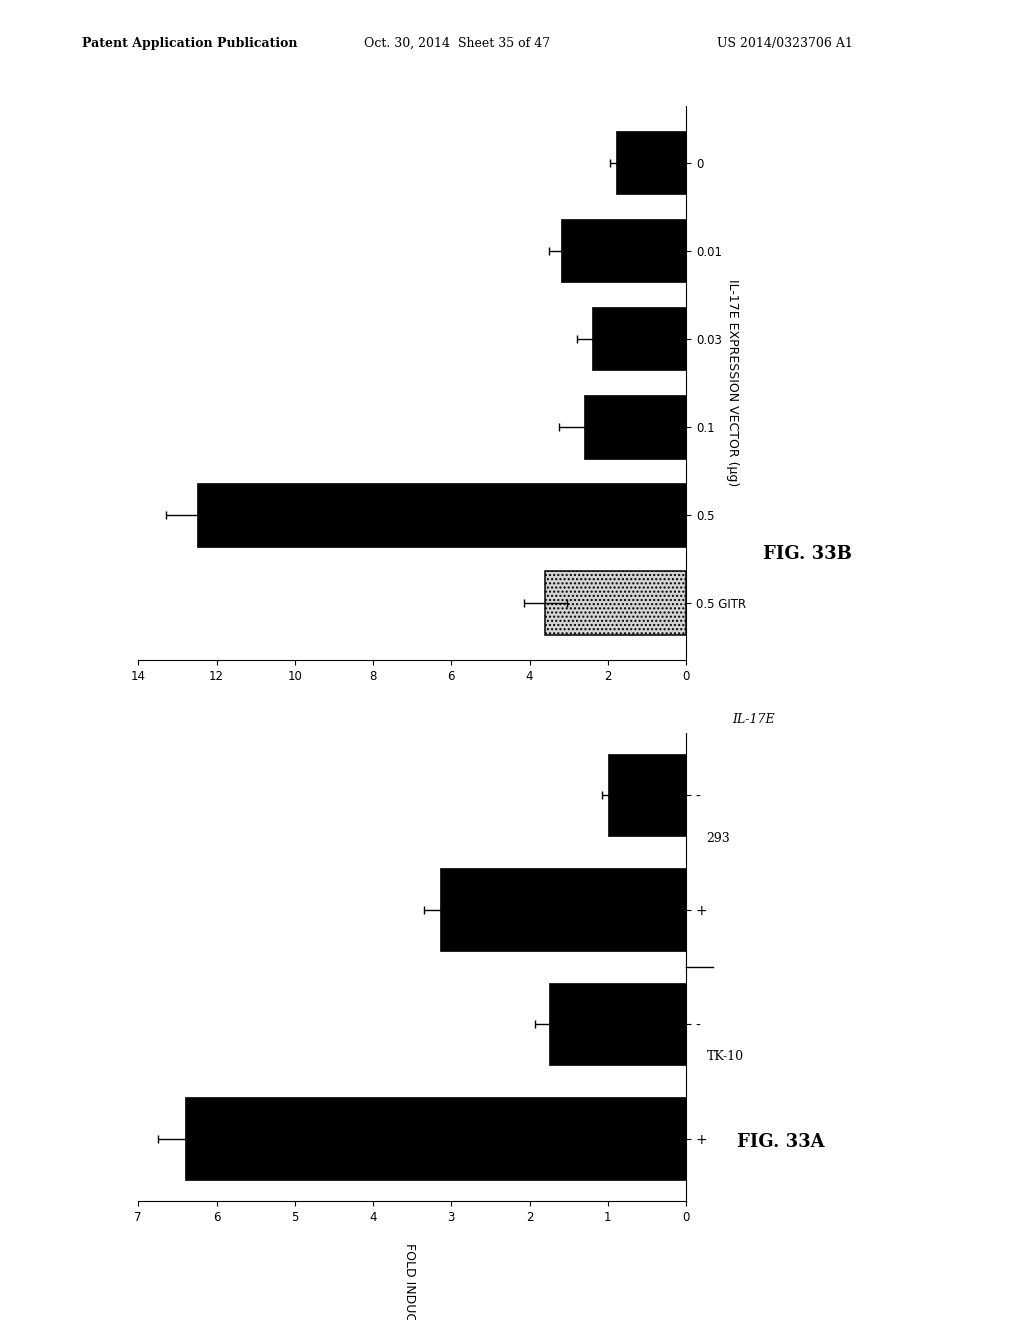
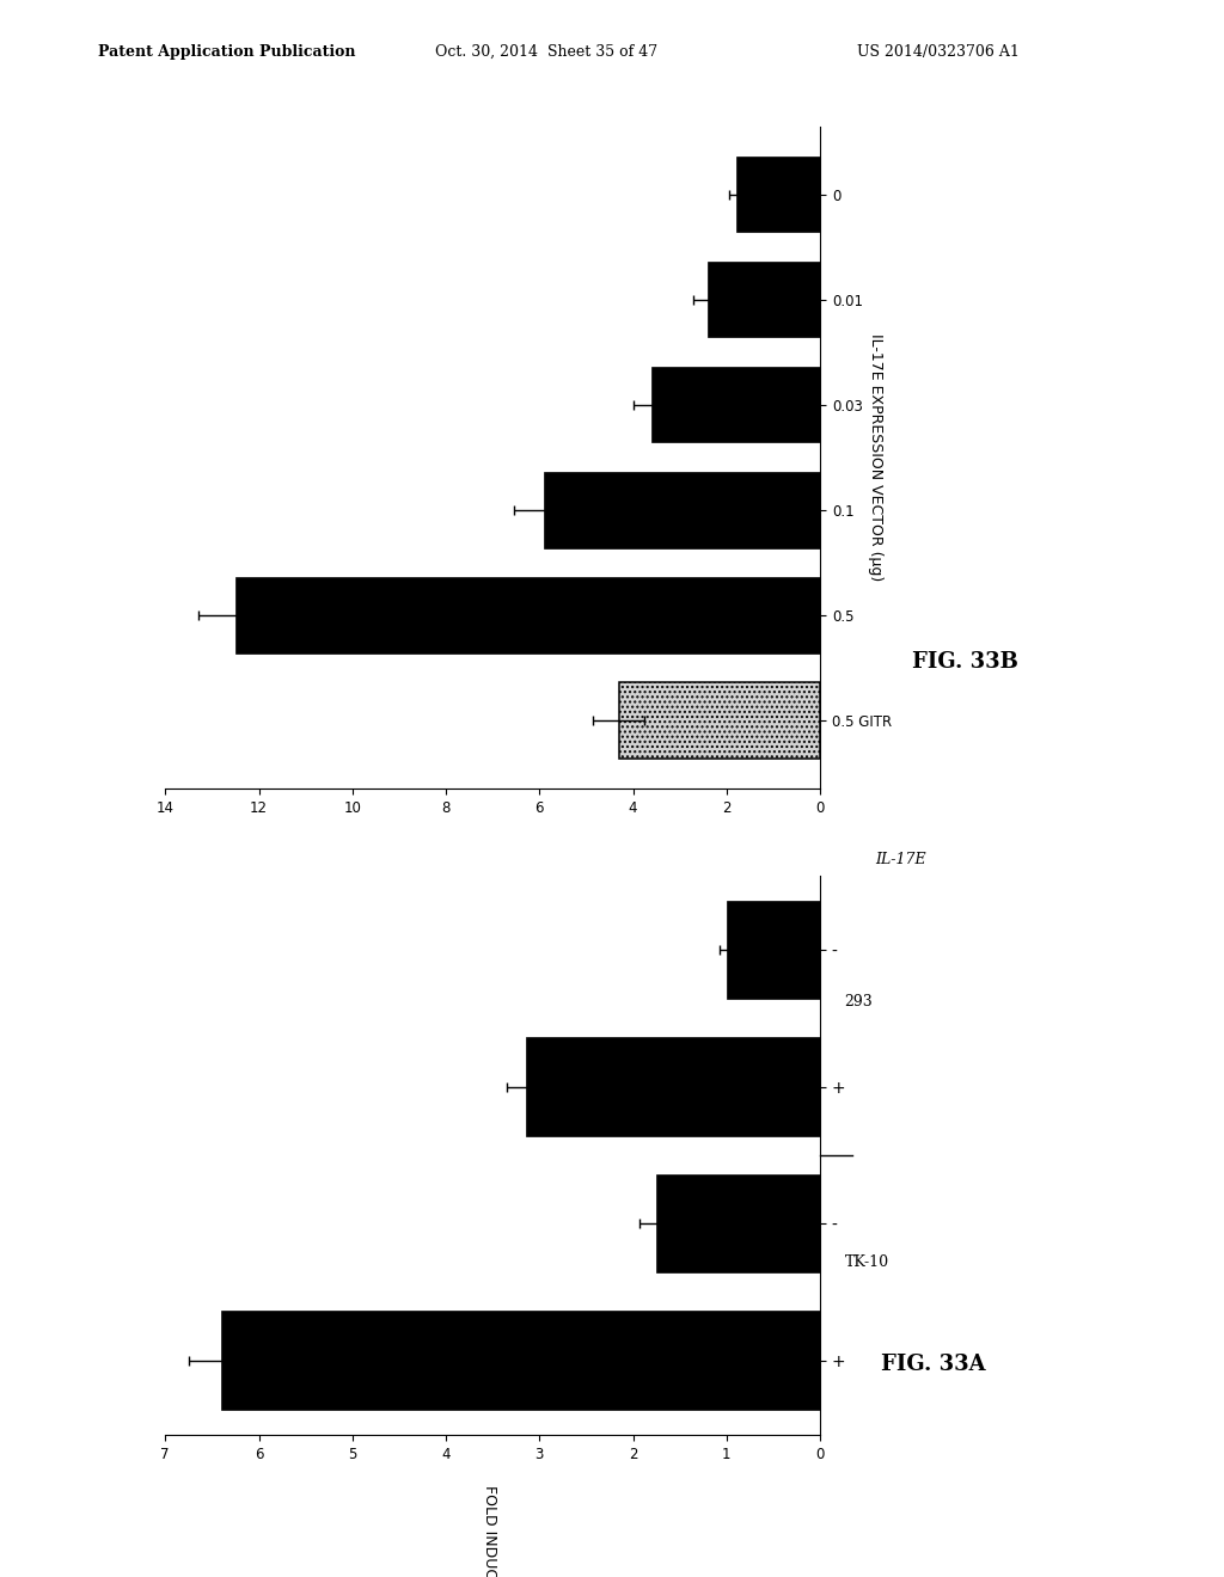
0.01: 3.2 -> 2.4
0.03: 2.4 -> 3.6
0.1: 2.6 -> 5.9
0.5 GITR: 3.6 -> 4.3
